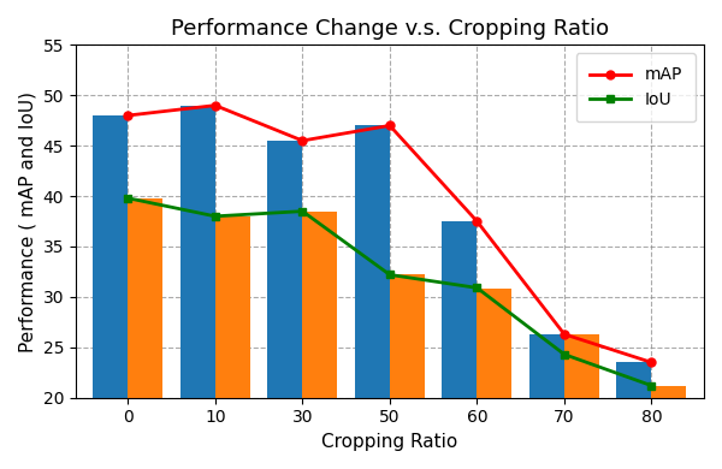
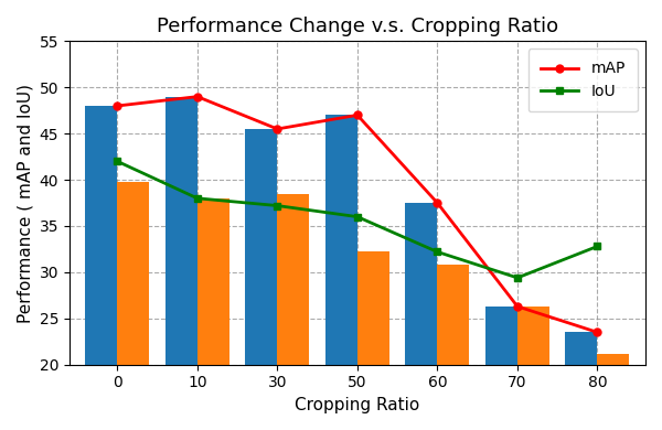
IoU/0: 39.8 -> 42.0
IoU/30: 38.5 -> 37.2
IoU/50: 32.2 -> 36.0
IoU/60: 30.9 -> 32.2
IoU/70: 24.3 -> 29.4
IoU/80: 21.2 -> 32.8
